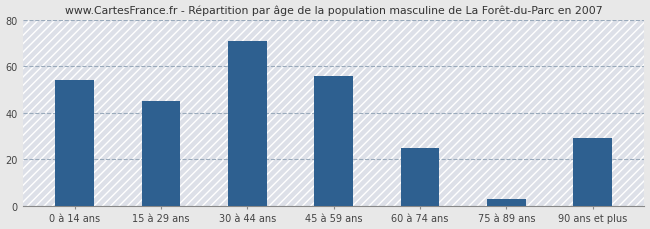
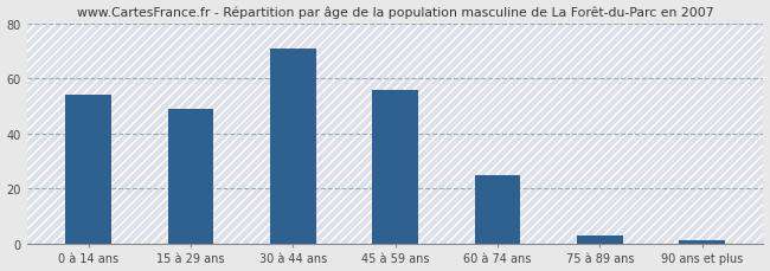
15 à 29 ans: 45 -> 49
90 ans et plus: 29 -> 1
